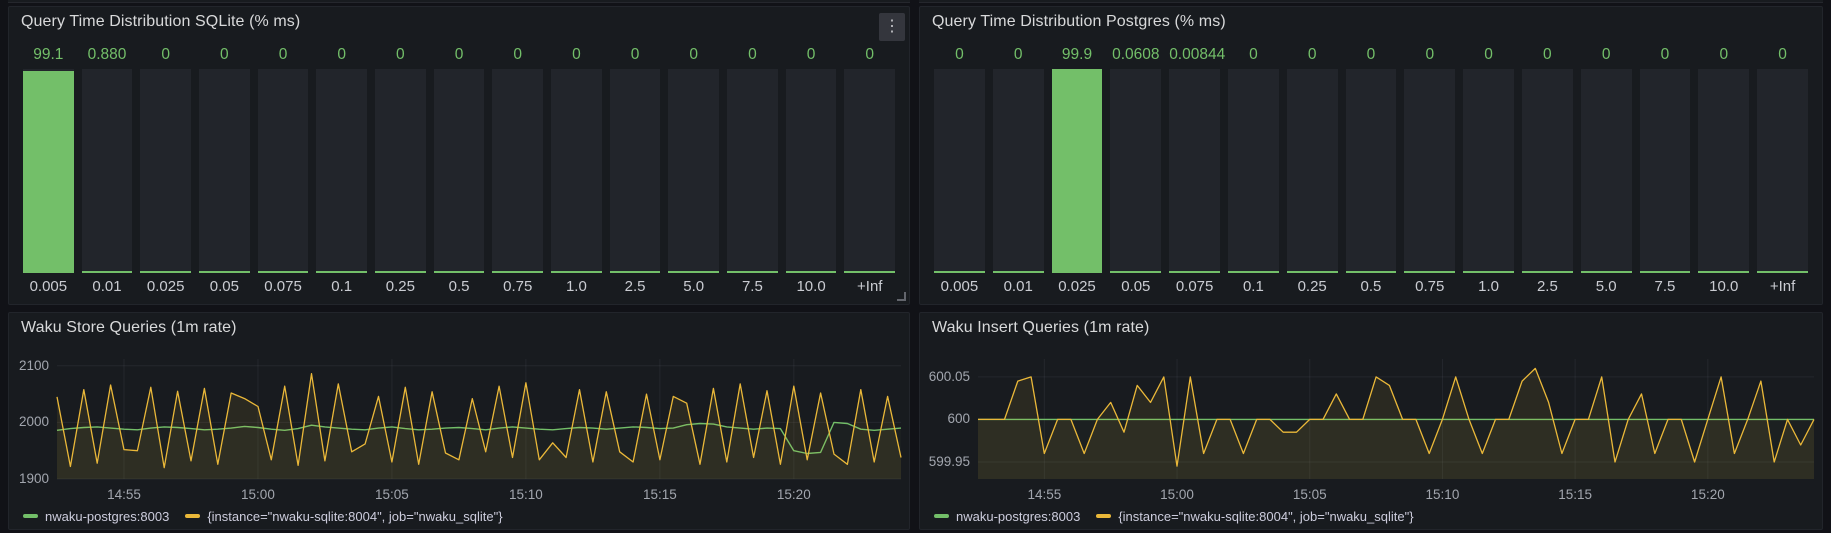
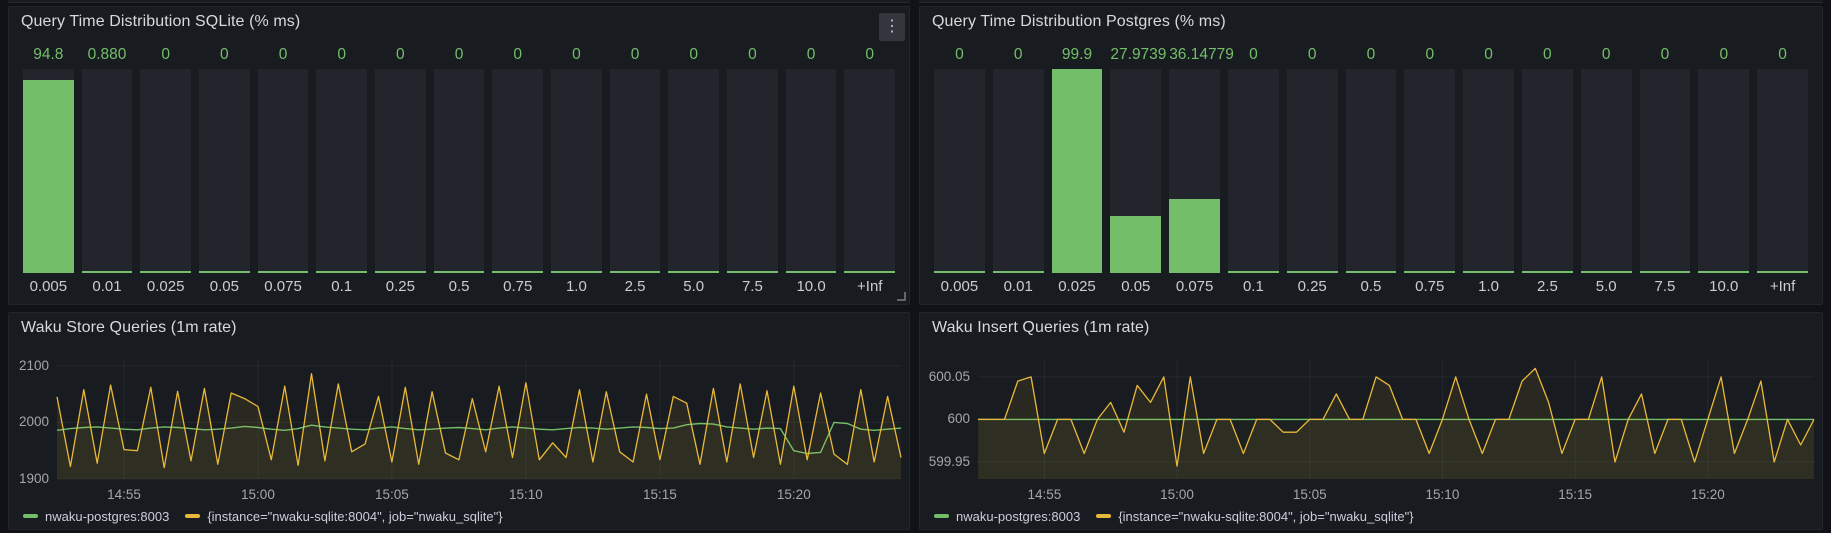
Query Time Distribution SQLite (% ms)/0.005: 99.1 -> 94.8
Query Time Distribution Postgres (% ms)/0.05: 0.0608 -> 27.9739
Query Time Distribution Postgres (% ms)/0.075: 0.00844 -> 36.14779
